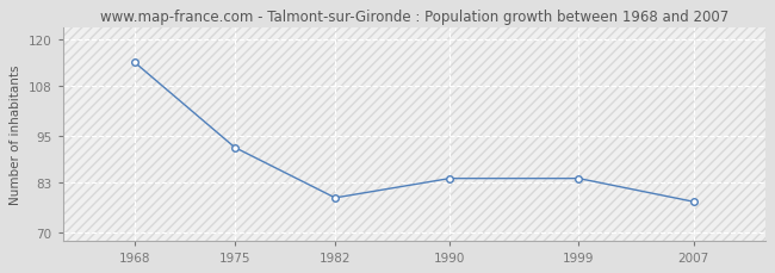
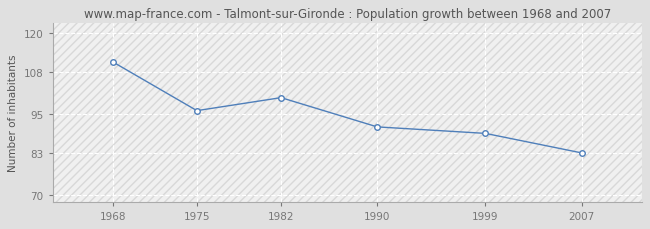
1968: 114 -> 111
1975: 92 -> 96
1982: 79 -> 100
1990: 84 -> 91
1999: 84 -> 89
2007: 78 -> 83
